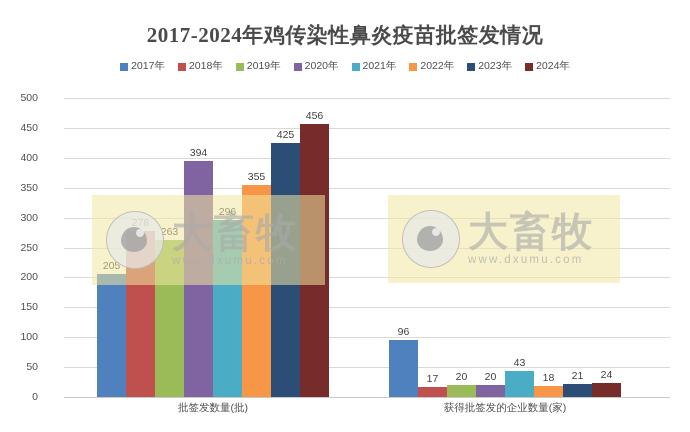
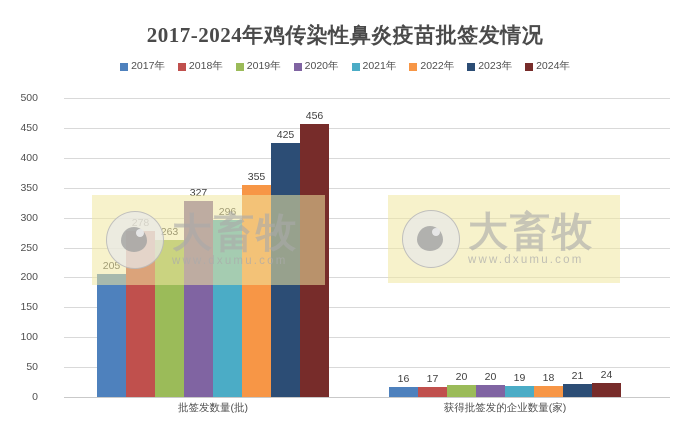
2020年/批签发数量(批): 394 -> 327
2017年/获得批签发的企业数量(家): 96 -> 16
2021年/获得批签发的企业数量(家): 43 -> 19
